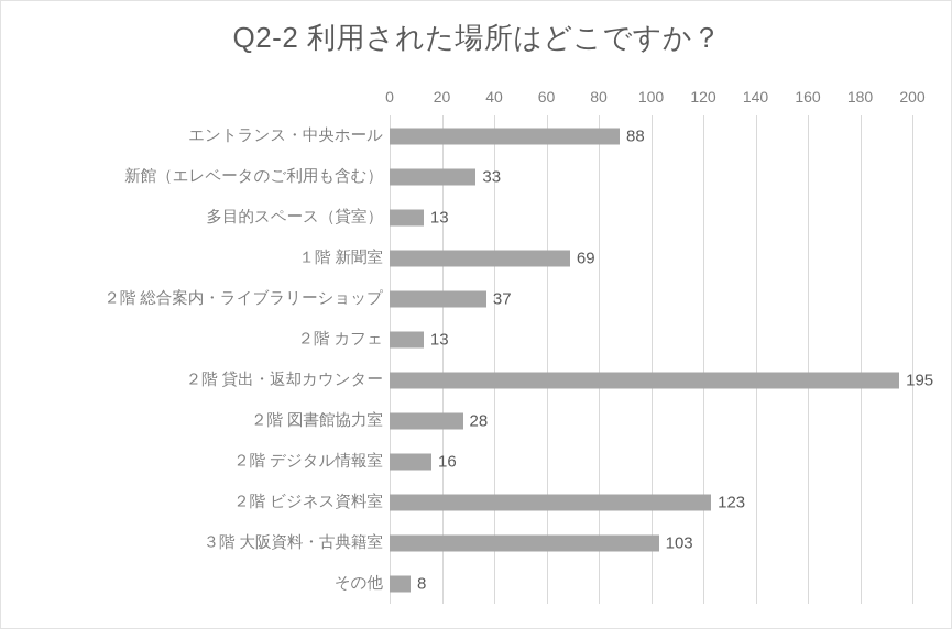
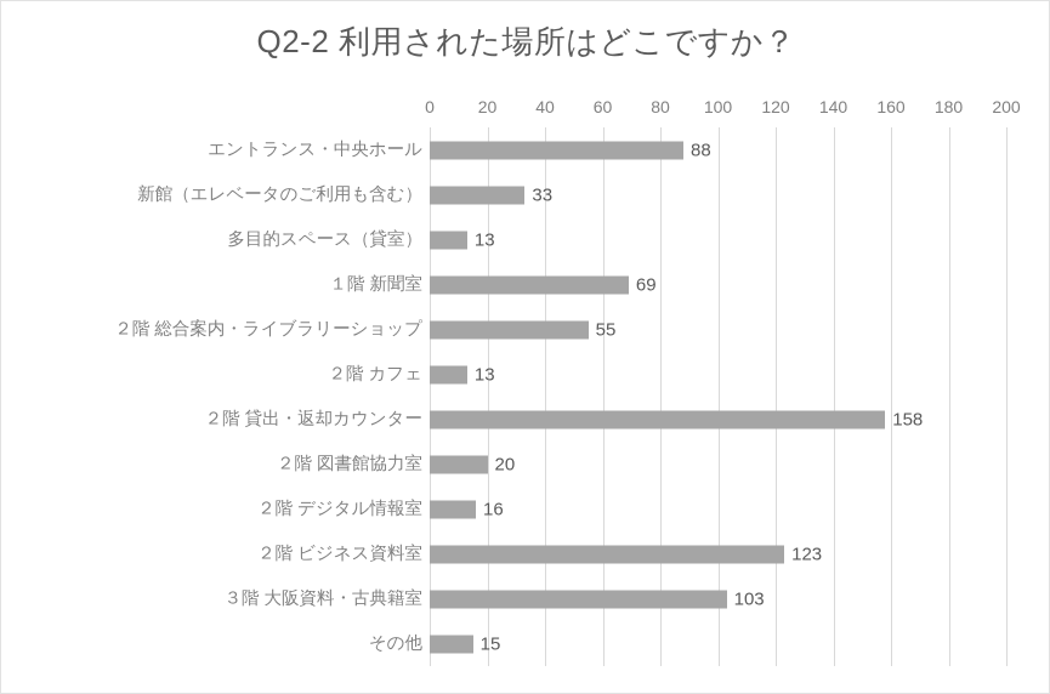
２階 総合案内・ライブラリーショップ: 37 -> 55
２階 貸出・返却カウンター: 195 -> 158
２階 図書館協力室: 28 -> 20
その他: 8 -> 15
